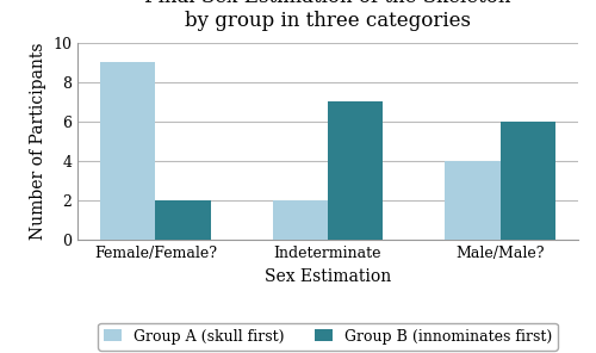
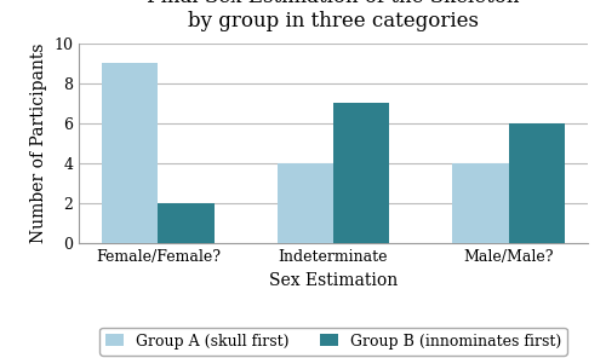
Group A (skull first)/Indeterminate: 2 -> 4
